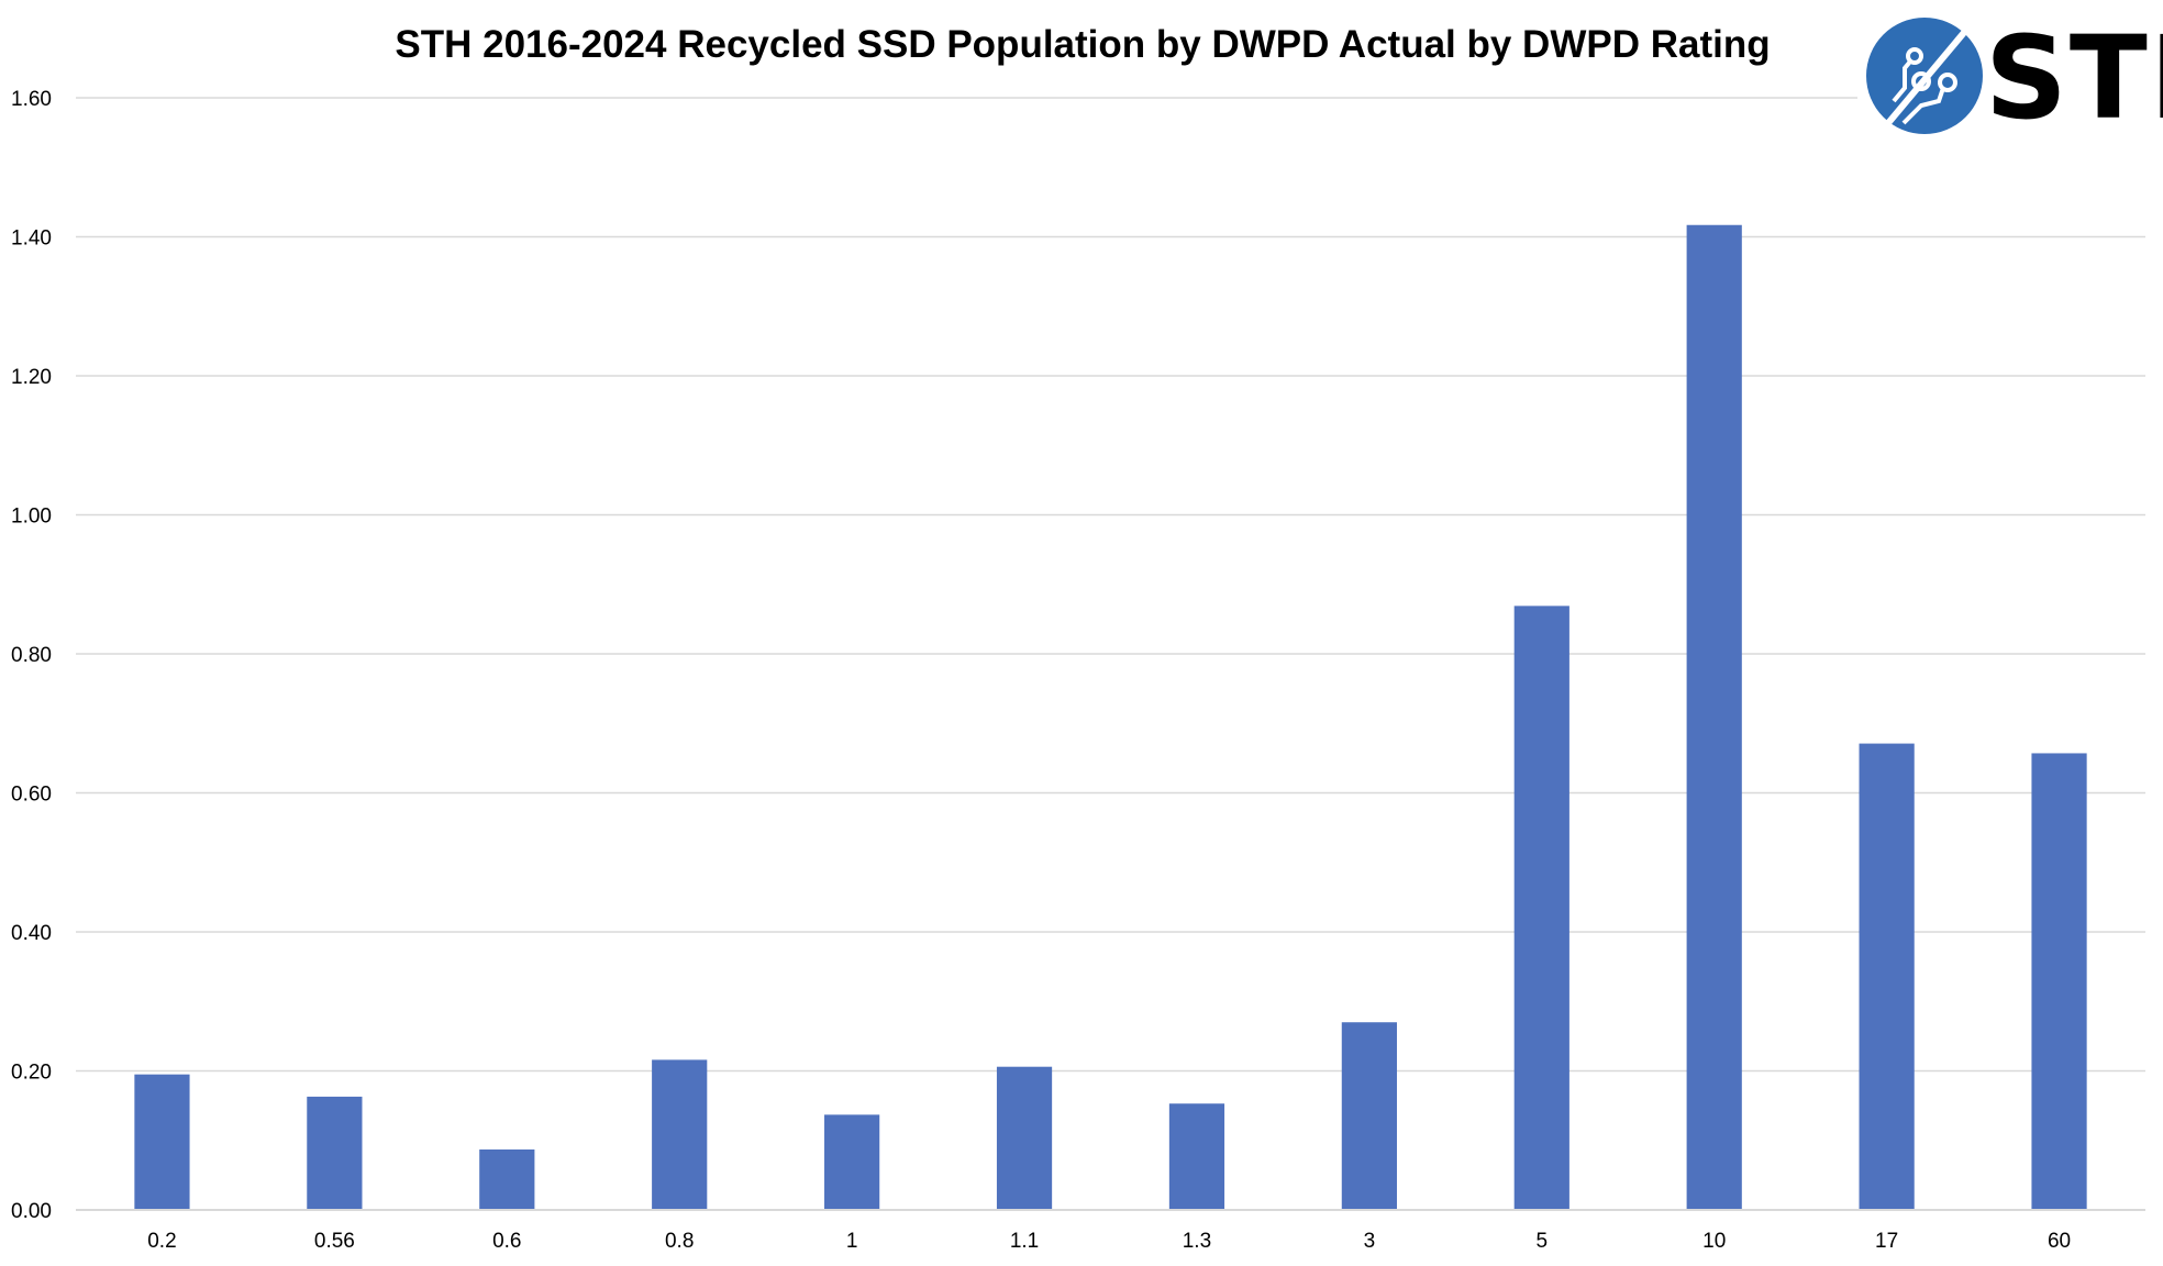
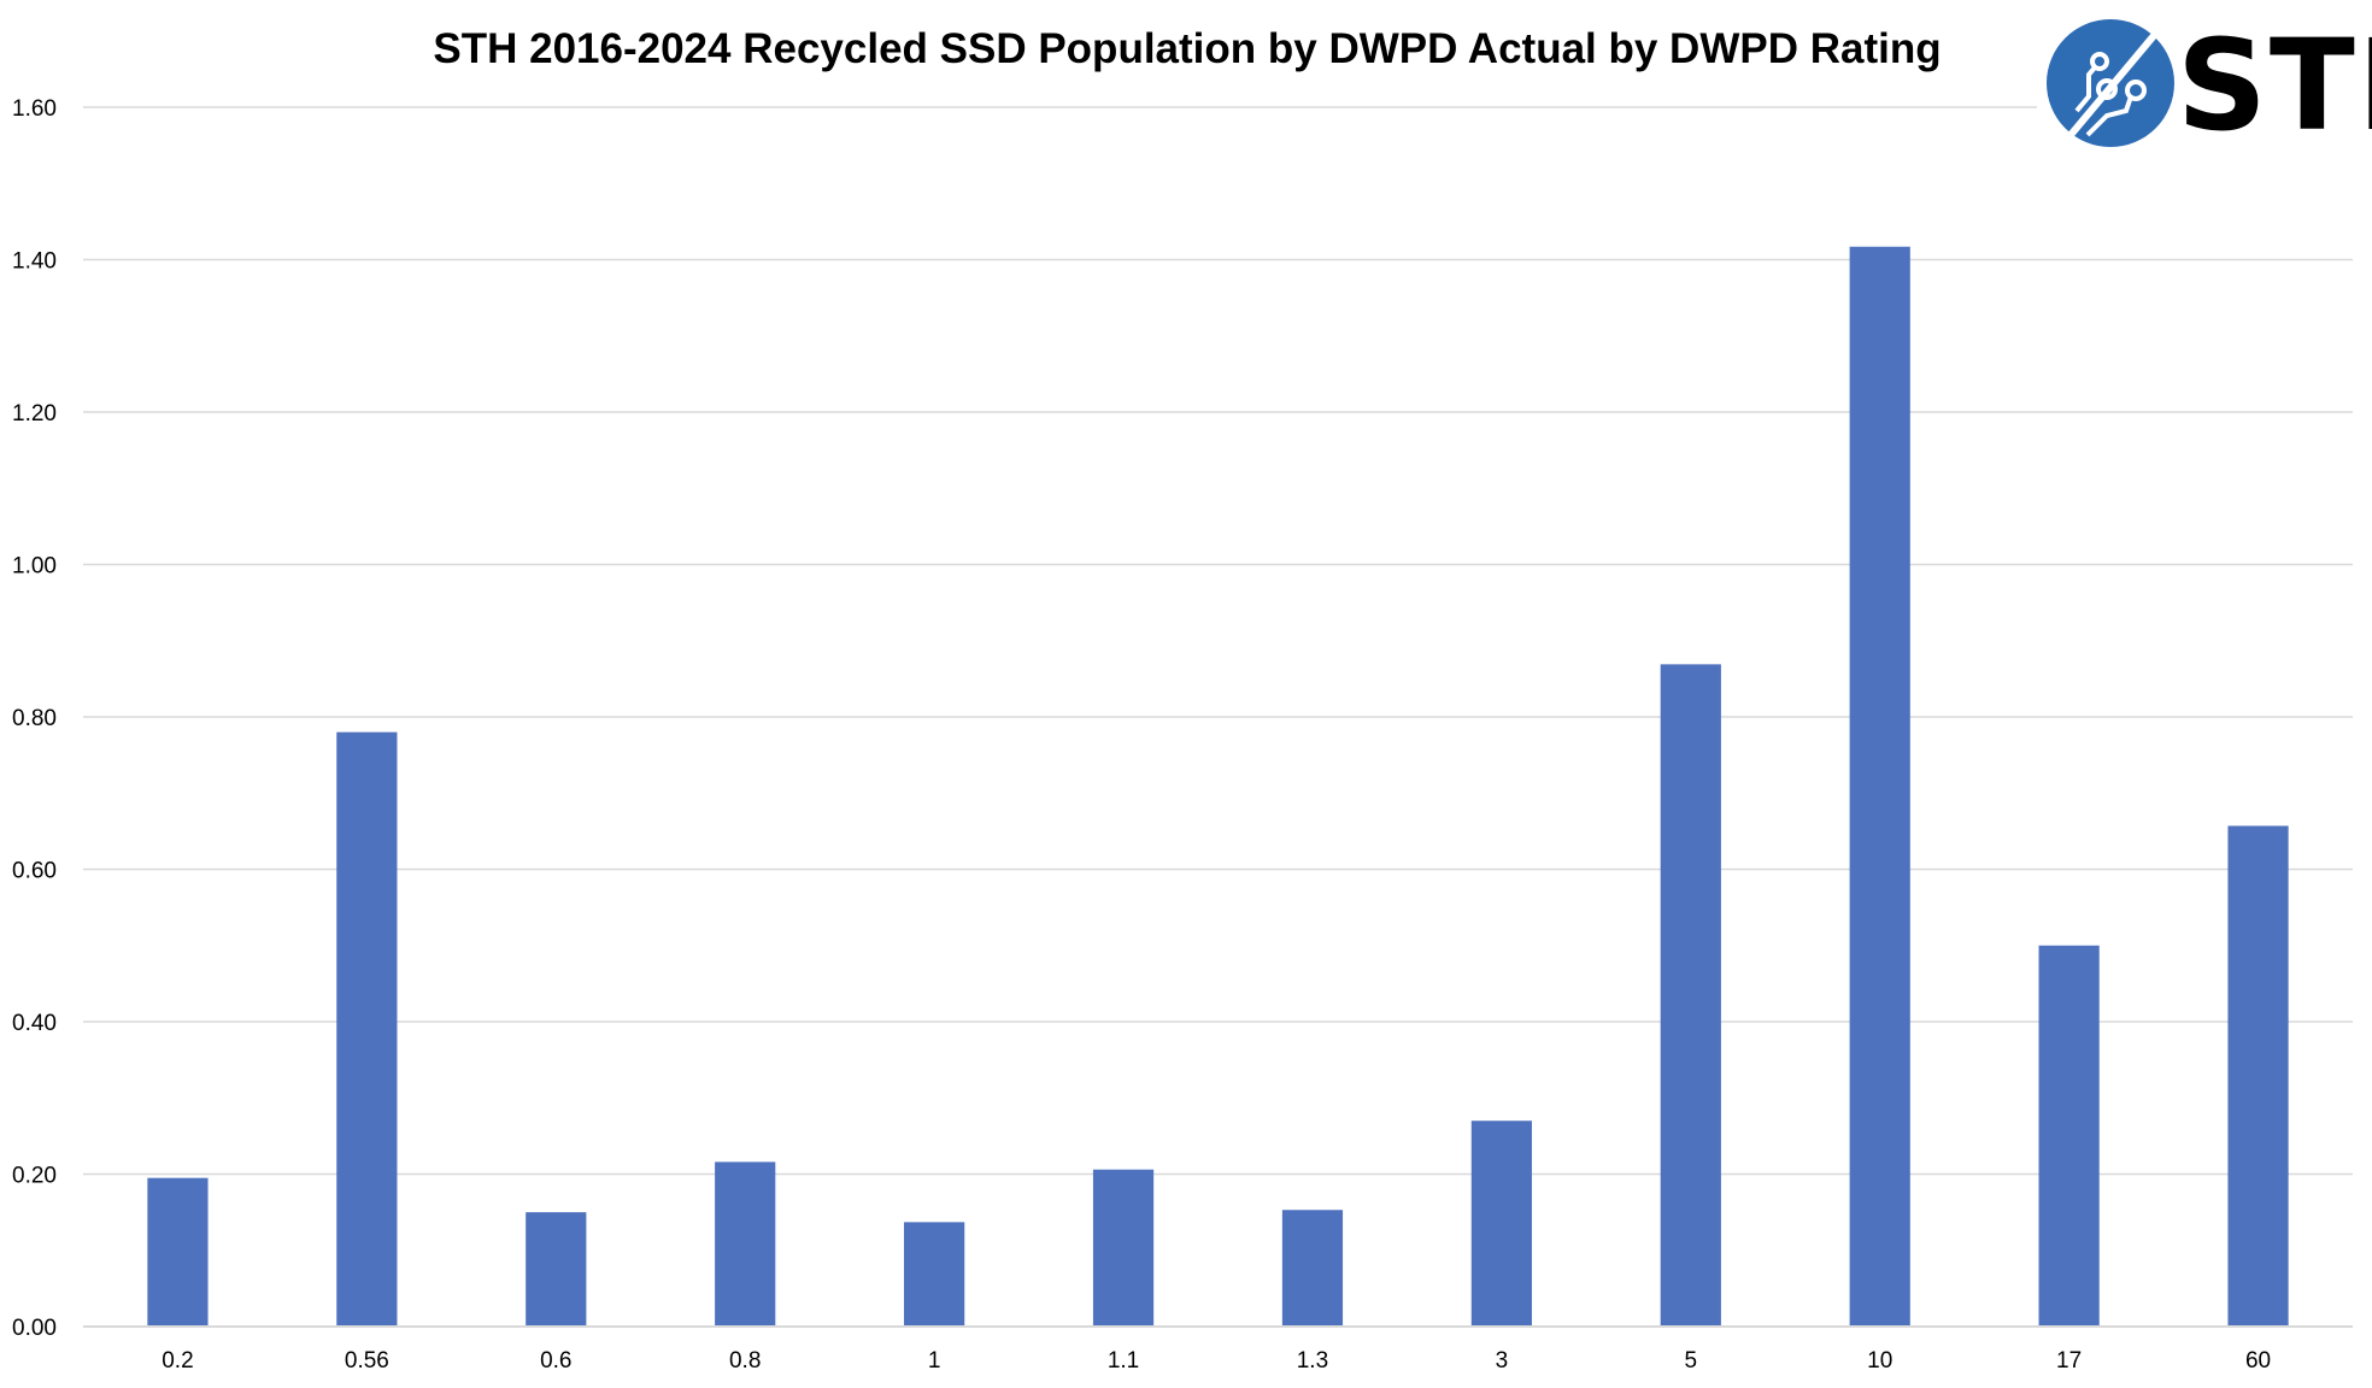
0.56: 0.16 -> 0.78
0.6: 0.09 -> 0.15
17: 0.67 -> 0.50
